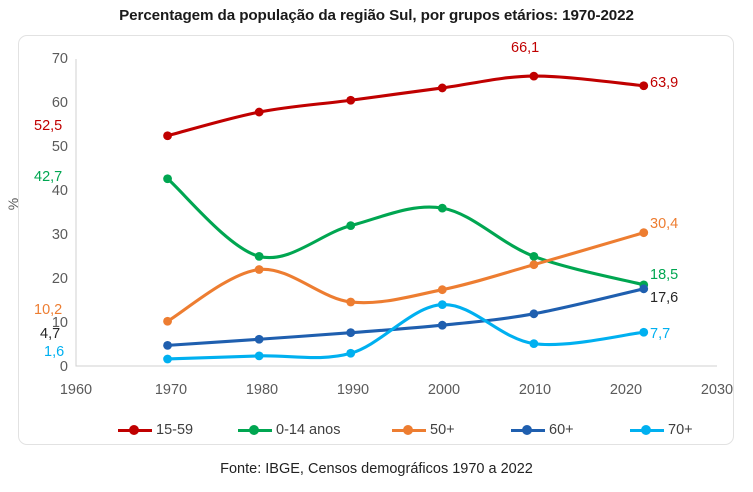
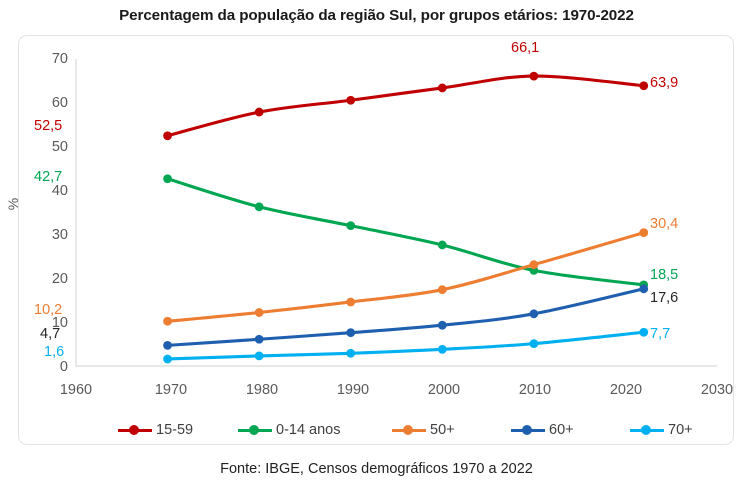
0-14 anos/1980: 25 -> 36
50+/1980: 22 -> 12
0-14 anos/2000: 36 -> 28
70+/2000: 14 -> 4
0-14 anos/2010: 25 -> 22
